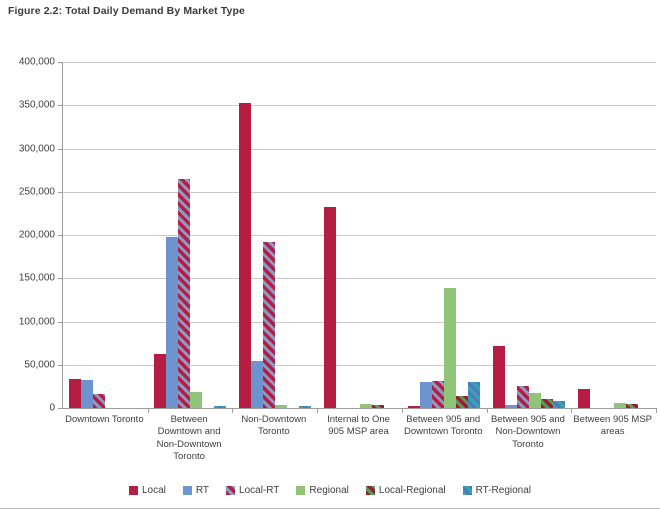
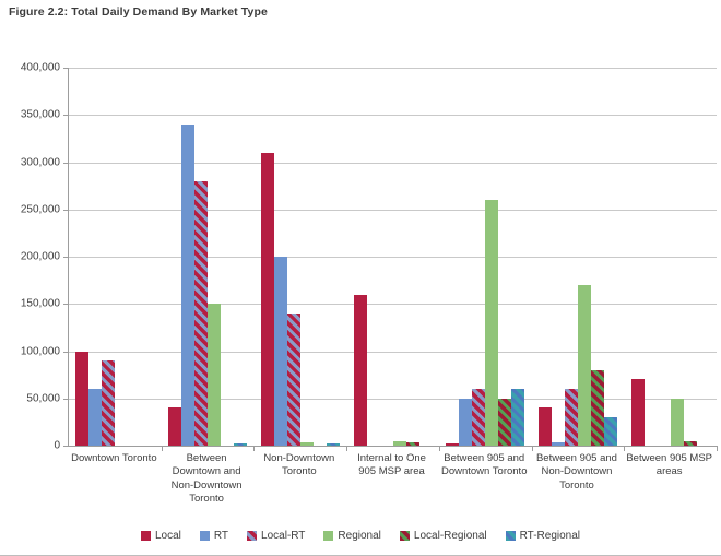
Local/Downtown Toronto: 30000 -> 100000
RT/Downtown Toronto: 30000 -> 60000
Local-RT/Downtown Toronto: 20000 -> 90000
Local/Between Downtown and Non-Downtown Toronto: 60000 -> 40000
RT/Between Downtown and Non-Downtown Toronto: 200000 -> 340000
Local-RT/Between Downtown and Non-Downtown Toronto: 260000 -> 280000
Regional/Between Downtown and Non-Downtown Toronto: 20000 -> 150000
Local/Non-Downtown Toronto: 350000 -> 310000
RT/Non-Downtown Toronto: 50000 -> 200000
Local-RT/Non-Downtown Toronto: 190000 -> 140000
Local/Internal to One 905 MSP area: 230000 -> 160000
RT/Between 905 and Downtown Toronto: 30000 -> 50000
Local-RT/Between 905 and Downtown Toronto: 30000 -> 60000
Regional/Between 905 and Downtown Toronto: 140000 -> 260000
Local-Regional/Between 905 and Downtown Toronto: 10000 -> 50000
RT-Regional/Between 905 and Downtown Toronto: 30000 -> 60000
Local/Between 905 and Non-Downtown Toronto: 70000 -> 40000
Local-RT/Between 905 and Non-Downtown Toronto: 20000 -> 60000
Regional/Between 905 and Non-Downtown Toronto: 20000 -> 170000
Local-Regional/Between 905 and Non-Downtown Toronto: 10000 -> 80000
RT-Regional/Between 905 and Non-Downtown Toronto: 10000 -> 30000
Local/Between 905 MSP areas: 20000 -> 70000
Regional/Between 905 MSP areas: 10000 -> 50000
